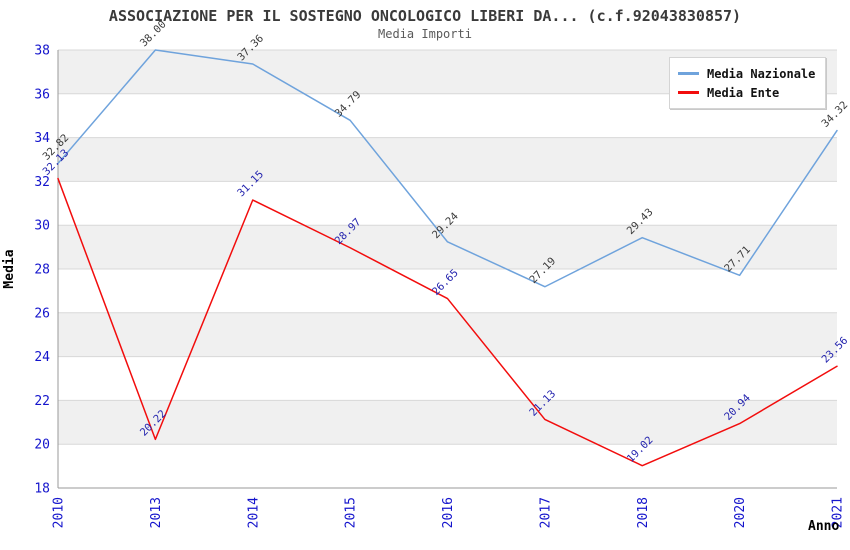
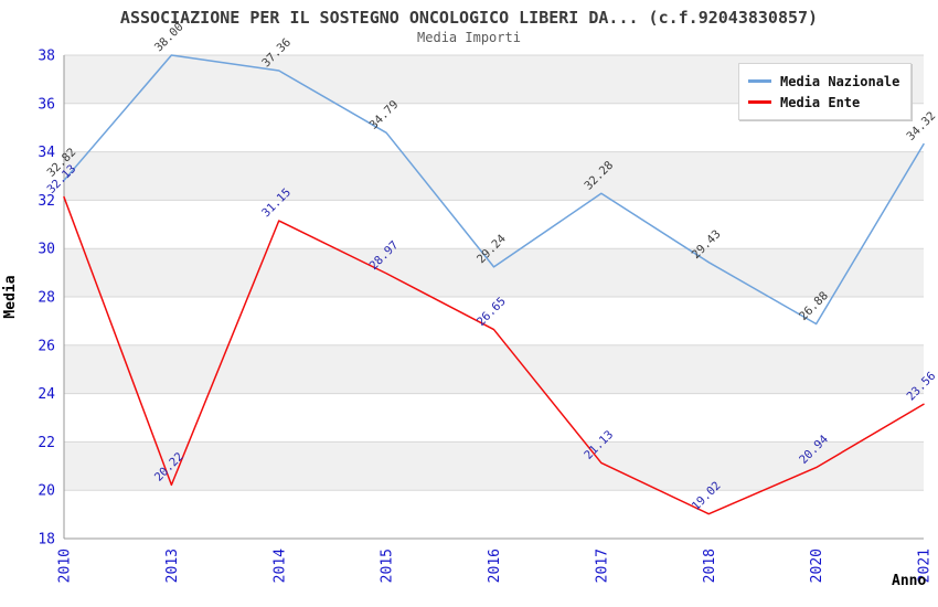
Media Nazionale/2017: 27.19 -> 32.28
Media Nazionale/2020: 27.71 -> 26.88
